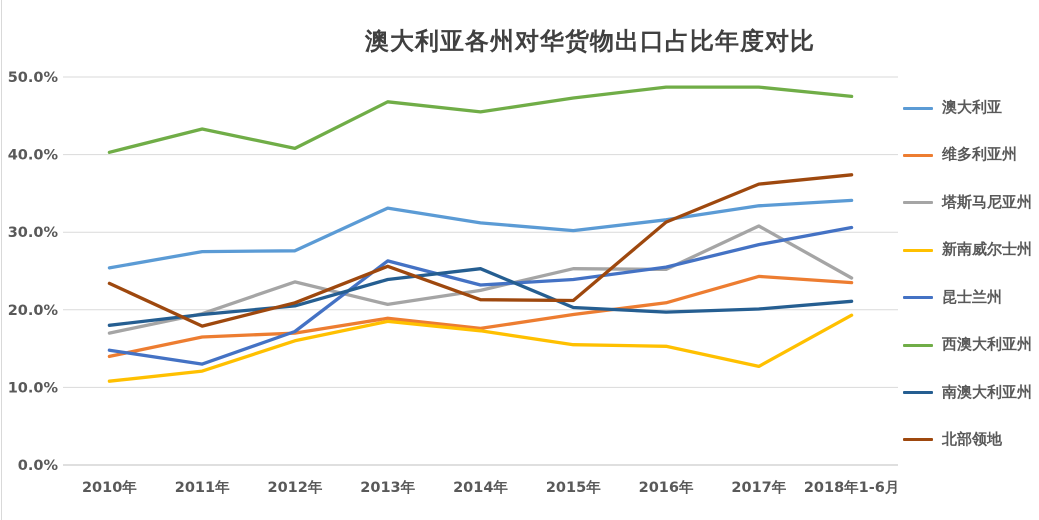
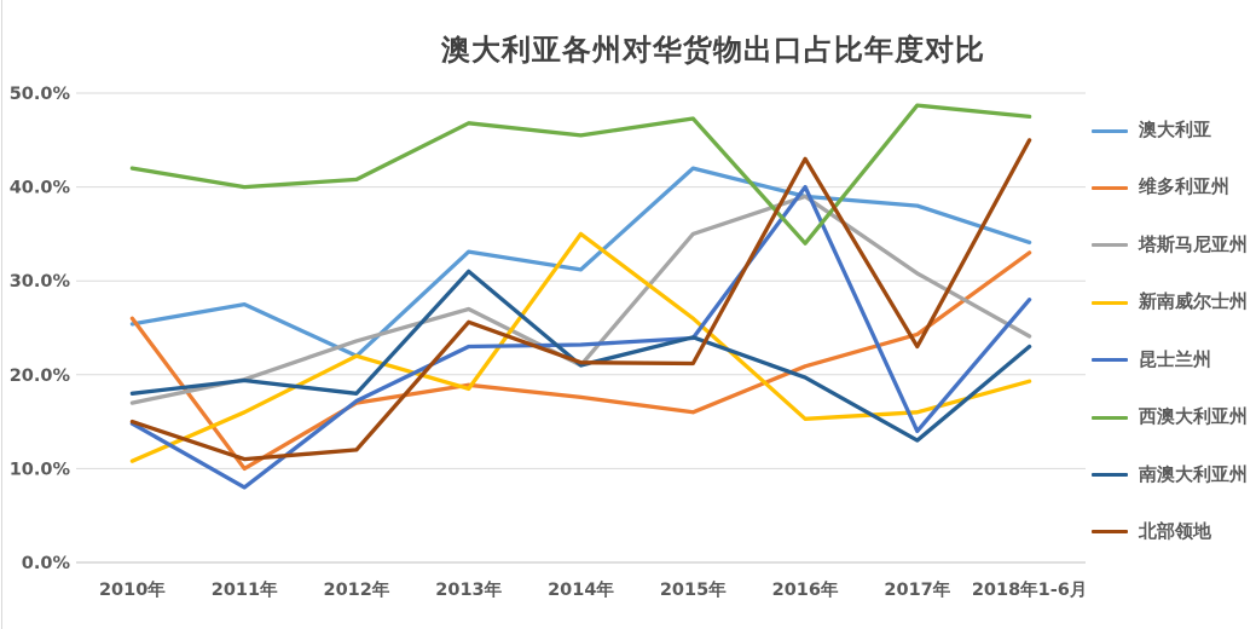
维多利亚州/2010年: 14% -> 26%
西澳大利亚州/2010年: 40% -> 42%
北部领地/2010年: 23% -> 15%
维多利亚州/2011年: 16% -> 10%
新南威尔士州/2011年: 12% -> 16%
昆士兰州/2011年: 13% -> 8%
西澳大利亚州/2011年: 43% -> 40%
北部领地/2011年: 18% -> 11%
澳大利亚/2012年: 28% -> 22%
新南威尔士州/2012年: 16% -> 22%
南澳大利亚州/2012年: 20% -> 18%
北部领地/2012年: 21% -> 12%
塔斯马尼亚州/2013年: 21% -> 27%
昆士兰州/2013年: 26% -> 23%
南澳大利亚州/2013年: 24% -> 31%
塔斯马尼亚州/2014年: 22% -> 21%
新南威尔士州/2014年: 17% -> 35%
南澳大利亚州/2014年: 25% -> 21%
澳大利亚/2015年: 30% -> 42%
维多利亚州/2015年: 19% -> 16%
塔斯马尼亚州/2015年: 25% -> 35%
新南威尔士州/2015年: 16% -> 26%
南澳大利亚州/2015年: 20% -> 24%
澳大利亚/2016年: 32% -> 39%
塔斯马尼亚州/2016年: 25% -> 39%
昆士兰州/2016年: 26% -> 40%
西澳大利亚州/2016年: 49% -> 34%
北部领地/2016年: 31% -> 43%
澳大利亚/2017年: 33% -> 38%
新南威尔士州/2017年: 13% -> 16%
昆士兰州/2017年: 28% -> 14%
南澳大利亚州/2017年: 20% -> 13%
北部领地/2017年: 36% -> 23%
维多利亚州/2018年1-6月: 24% -> 33%
昆士兰州/2018年1-6月: 31% -> 28%
南澳大利亚州/2018年1-6月: 21% -> 23%
北部领地/2018年1-6月: 37% -> 45%
